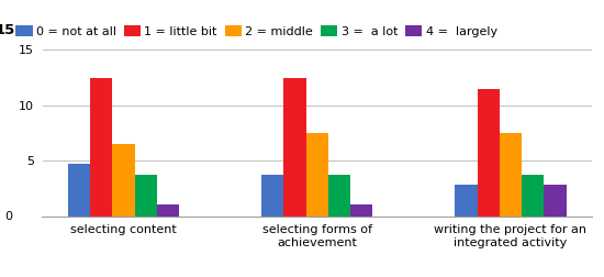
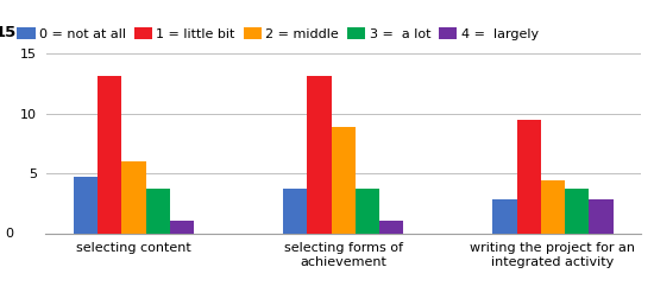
1 = little bit/selecting content: 12.5 -> 13.2
2 = middle/selecting content: 6.5 -> 6.0
1 = little bit/selecting forms of achievement: 12.5 -> 13.2
2 = middle/selecting forms of achievement: 7.5 -> 8.9
1 = little bit/writing the project for an integrated activity: 11.5 -> 9.5
2 = middle/writing the project for an integrated activity: 7.5 -> 4.4
